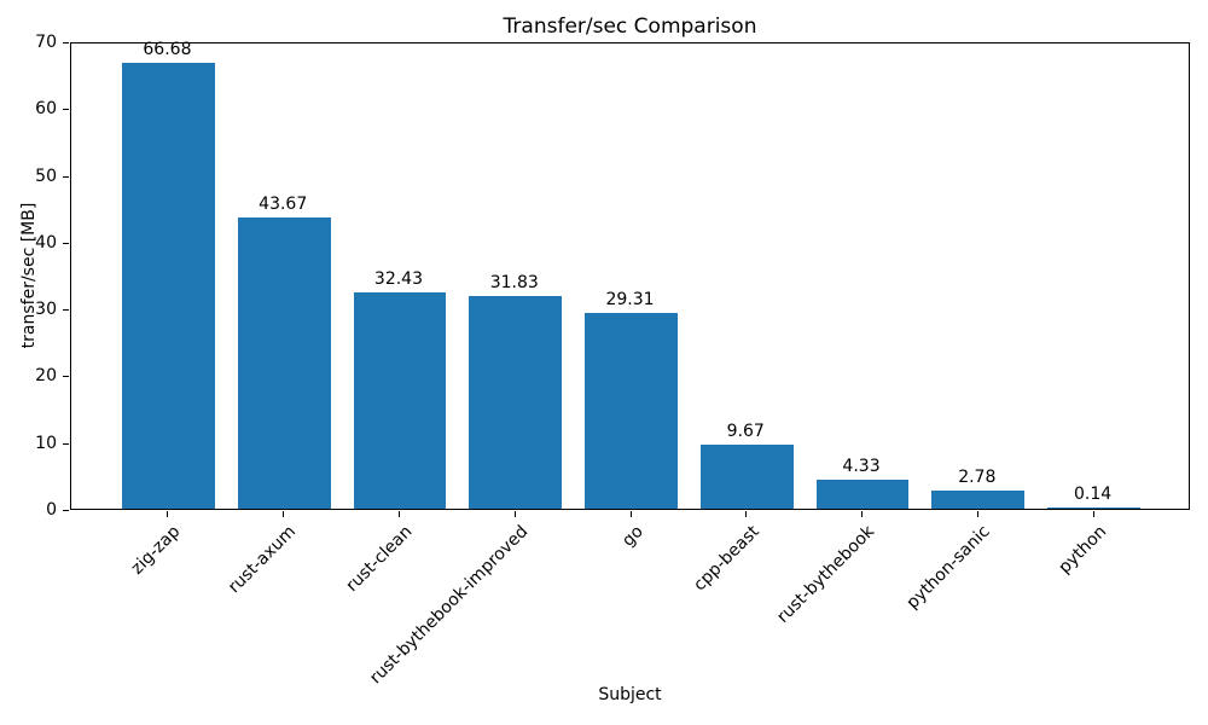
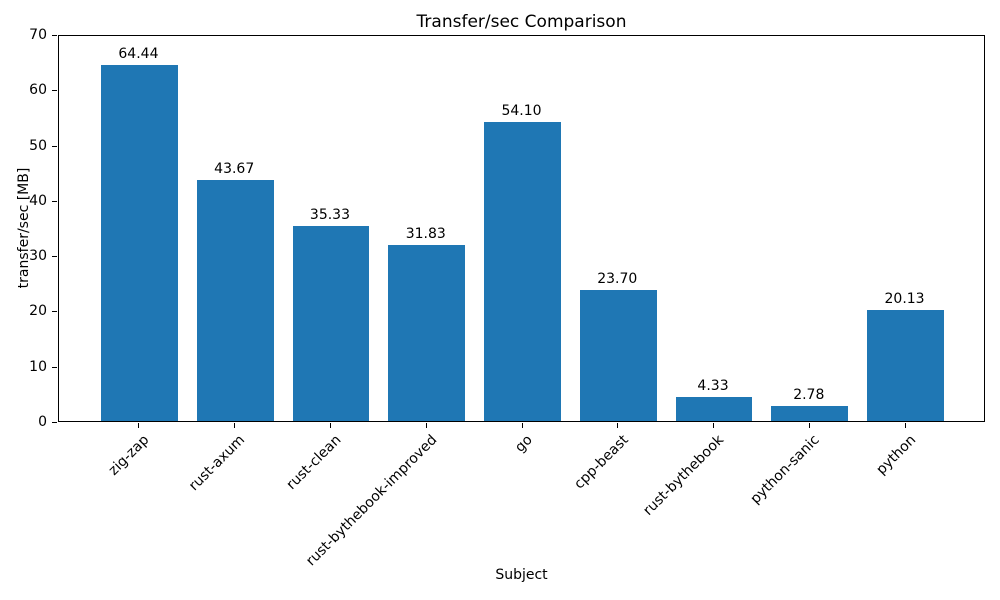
zig-zap: 66.68 -> 64.44
rust-clean: 32.43 -> 35.33
go: 29.31 -> 54.10
cpp-beast: 9.67 -> 23.70
python: 0.14 -> 20.13
